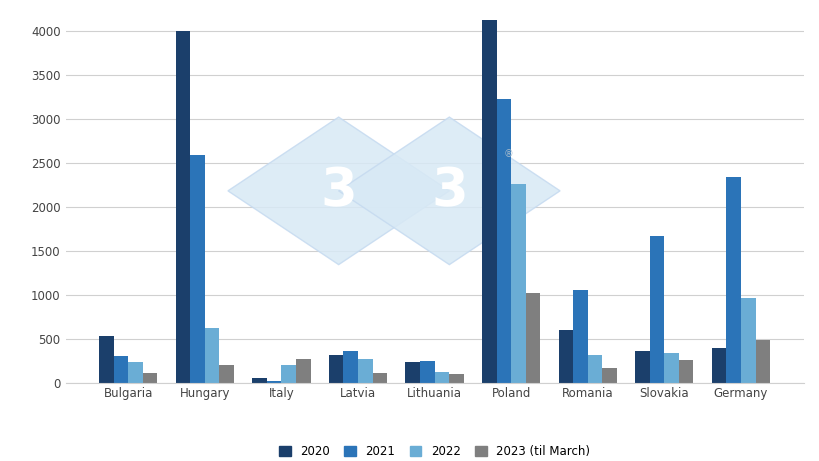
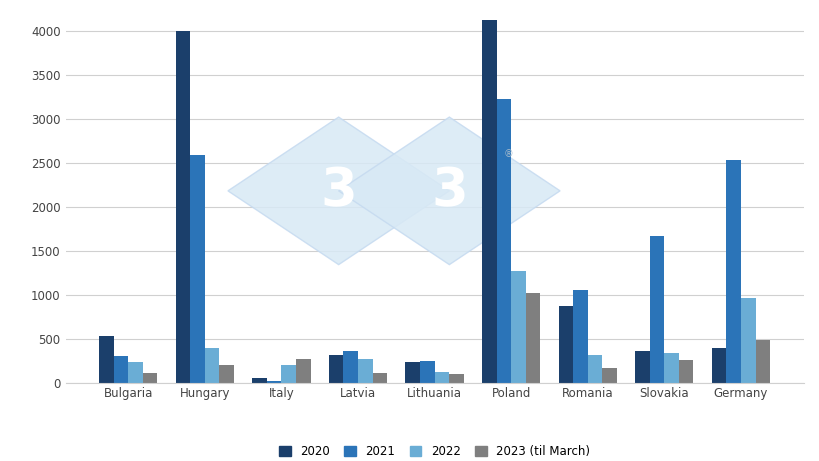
2022/Hungary: 620 -> 400
2022/Poland: 2260 -> 1270
2020/Romania: 600 -> 870
2021/Germany: 2340 -> 2530
